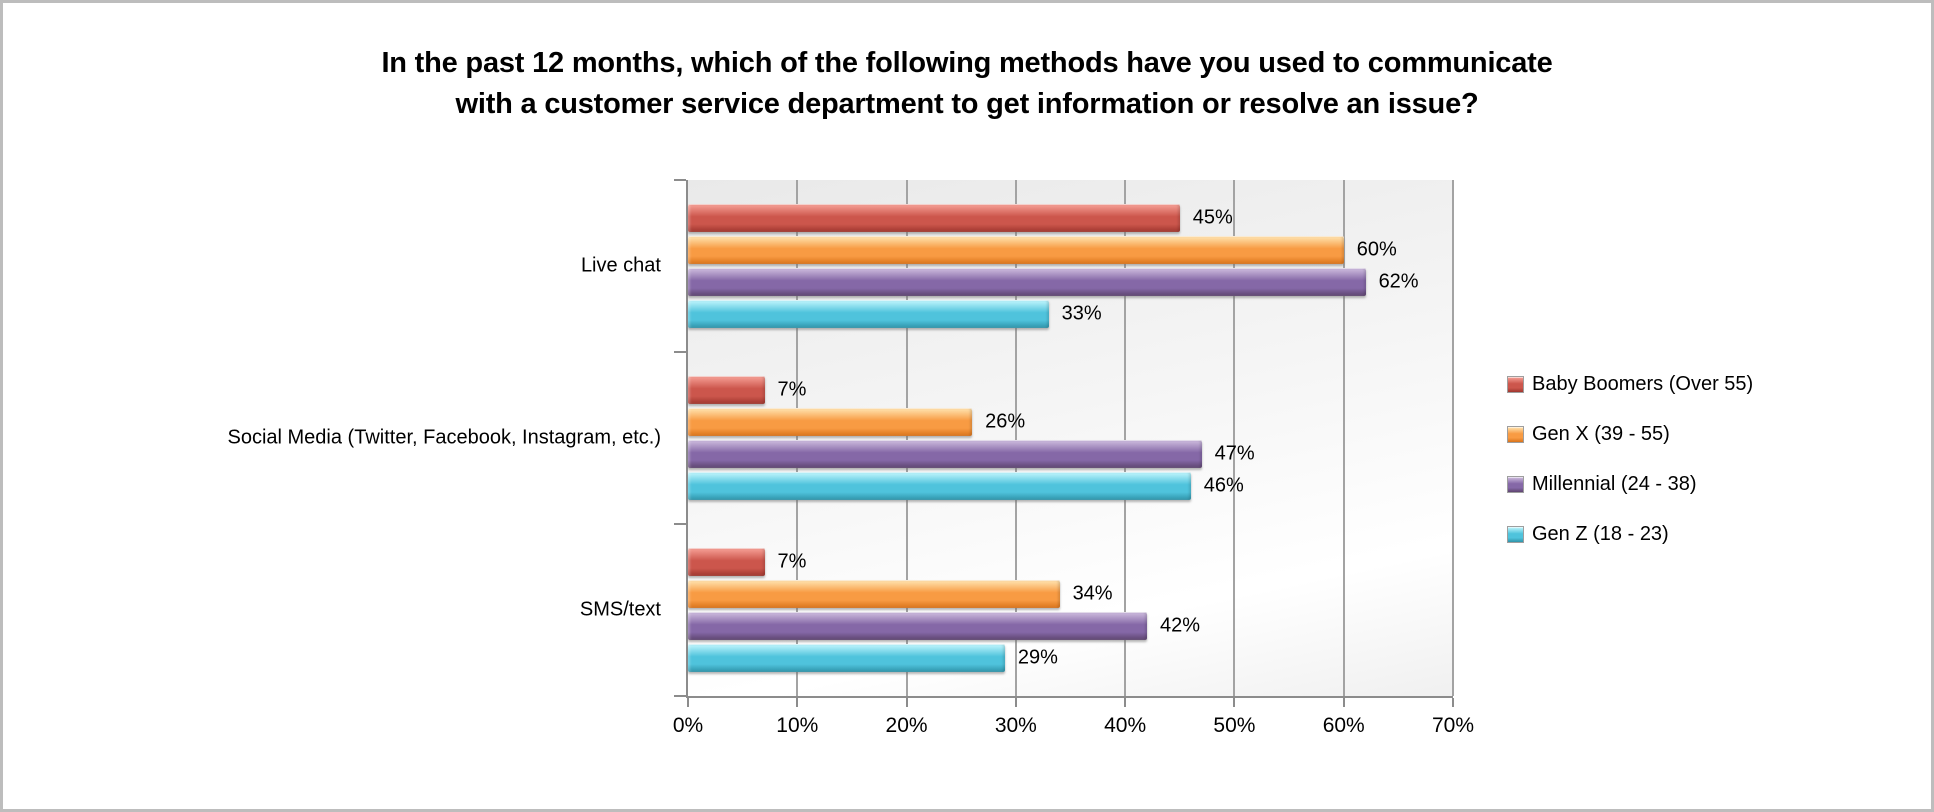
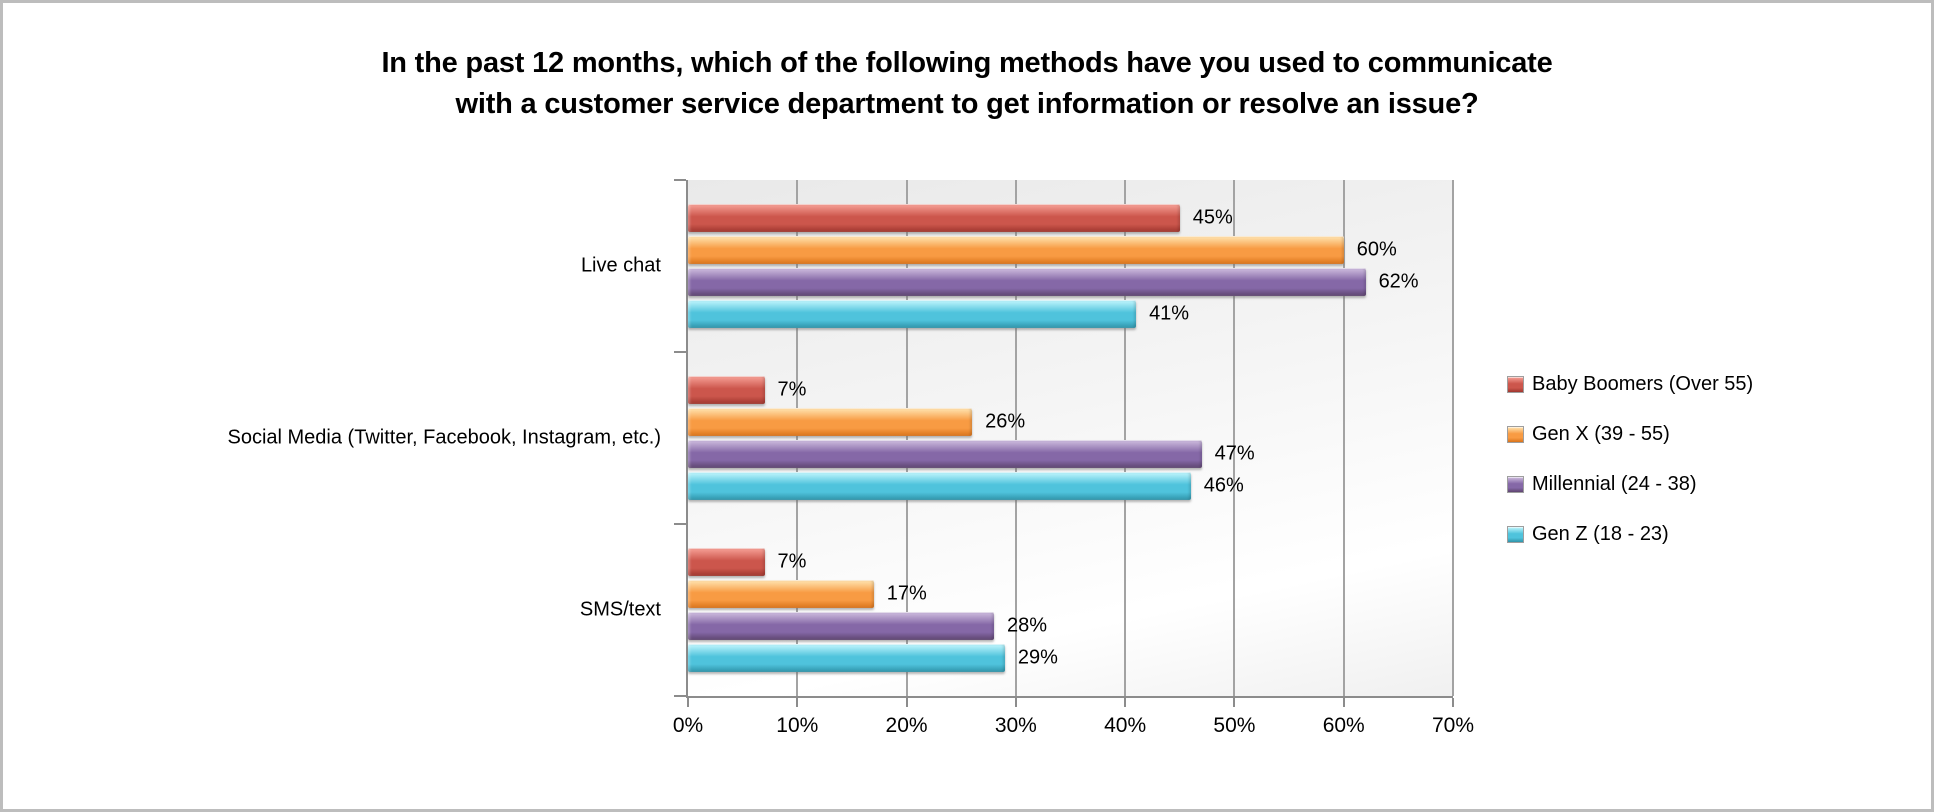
Gen Z (18 - 23)/Live chat: 33% -> 41%
Gen X (39 - 55)/SMS/text: 34% -> 17%
Millennial (24 - 38)/SMS/text: 42% -> 28%
